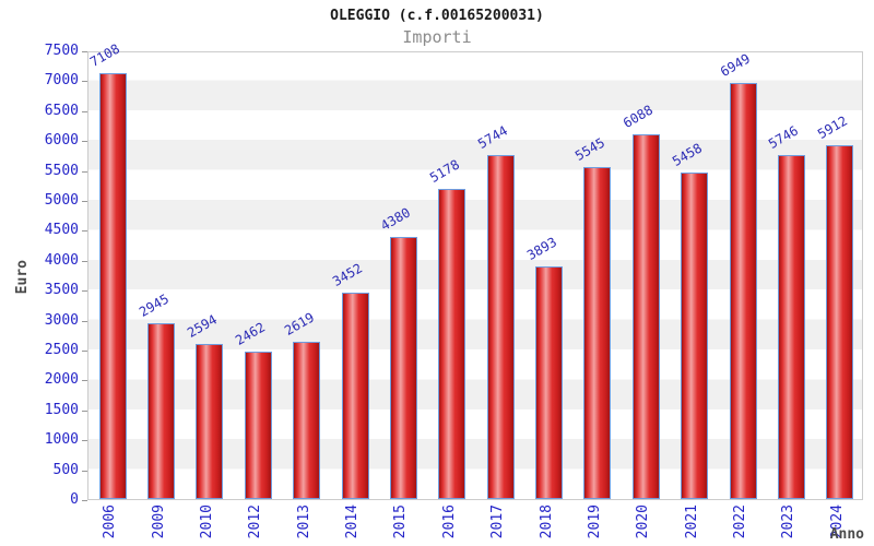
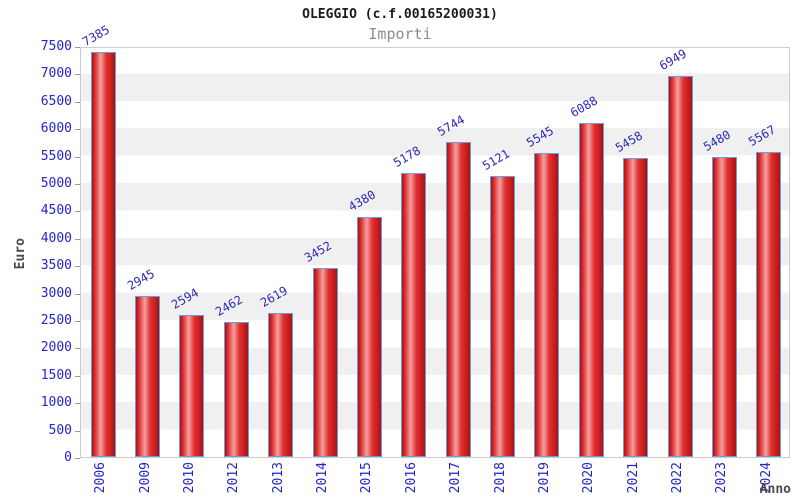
2006: 7108 -> 7385
2018: 3893 -> 5121
2023: 5746 -> 5480
2024: 5912 -> 5567
